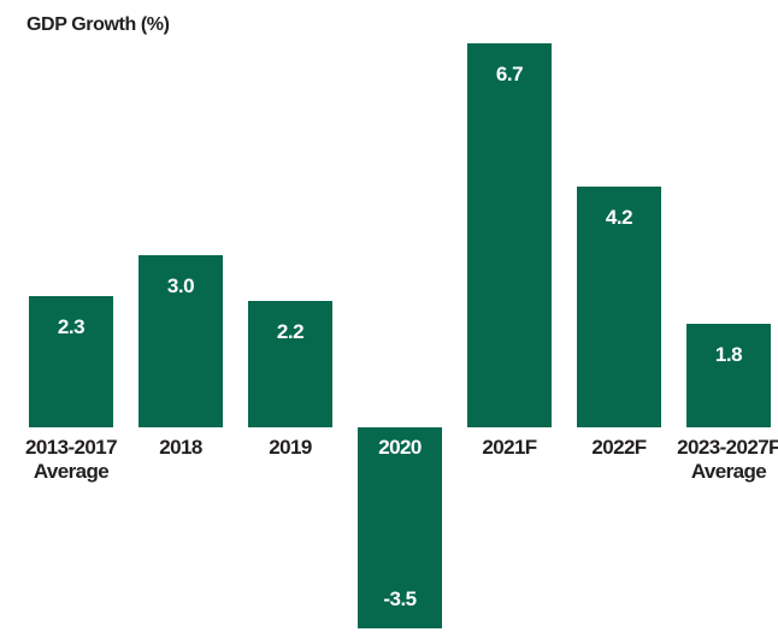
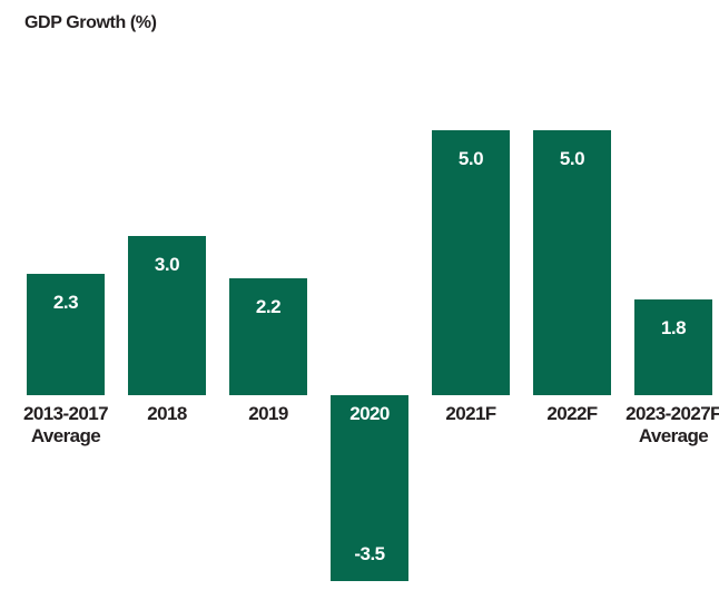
2021F: 6.7 -> 5.0
2022F: 4.2 -> 5.0
